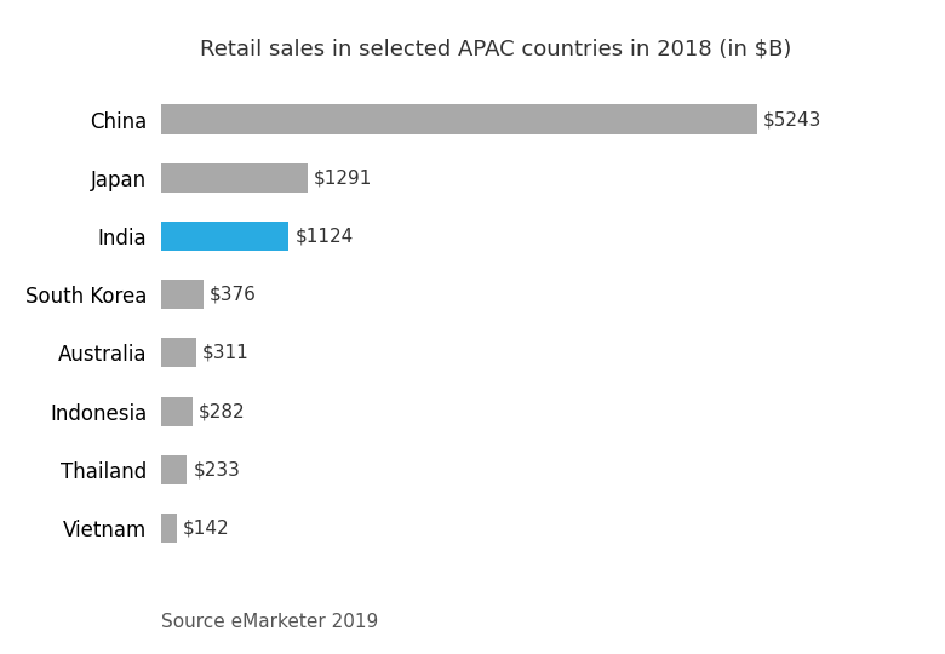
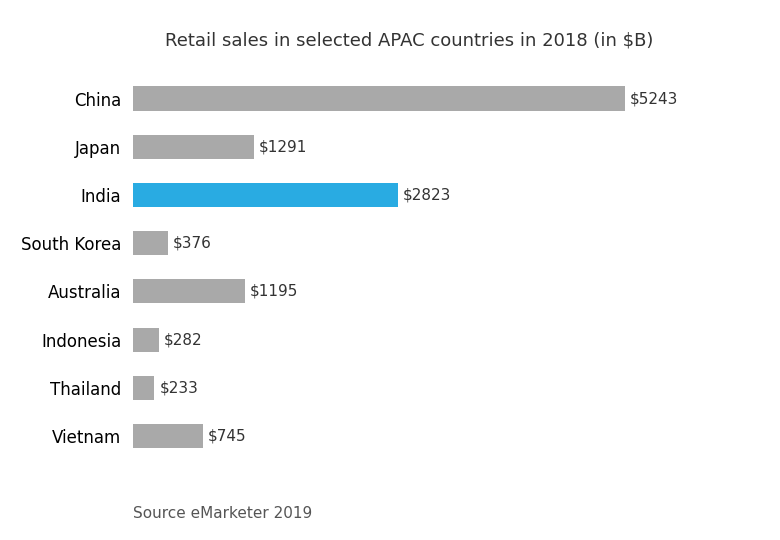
India: $1124 -> $2823
Australia: $311 -> $1195
Vietnam: $142 -> $745
